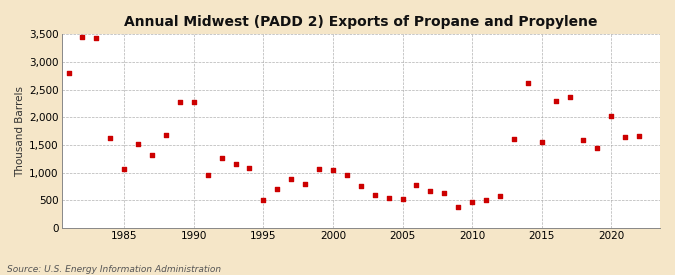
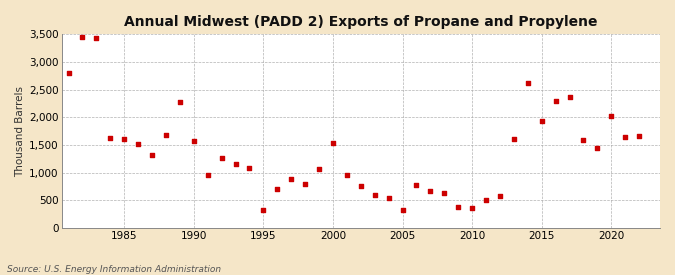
1985: 1,060 -> 1,600
1990: 2,280 -> 1,580
1995: 500 -> 320
2000: 1,040 -> 1,540
2005: 520 -> 320
2010: 470 -> 360
2015: 1,560 -> 1,940
